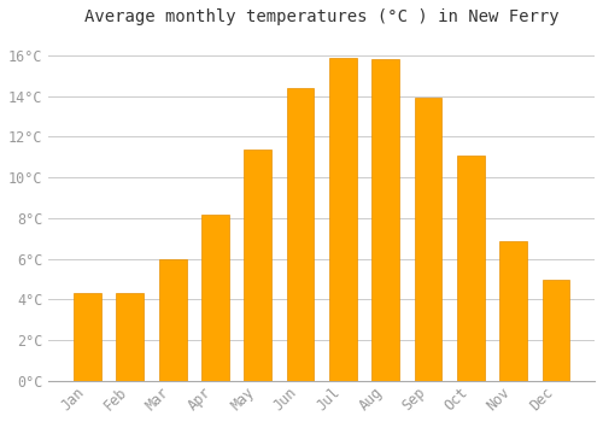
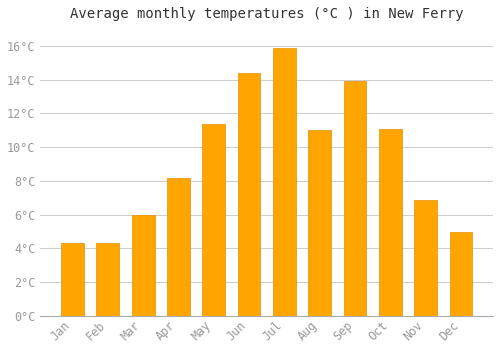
Aug: 15.8°C -> 11.0°C
